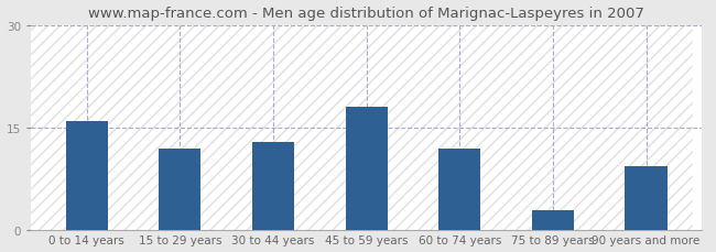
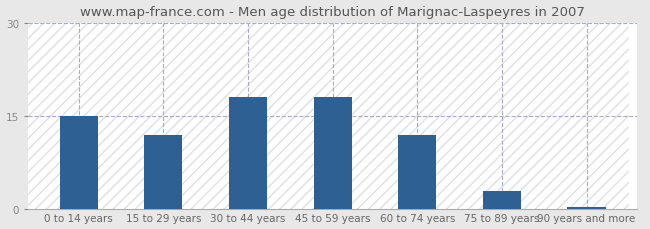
0 to 14 years: 16.0 -> 15.0
30 to 44 years: 13.0 -> 18.0
90 years and more: 9.4 -> 0.3
